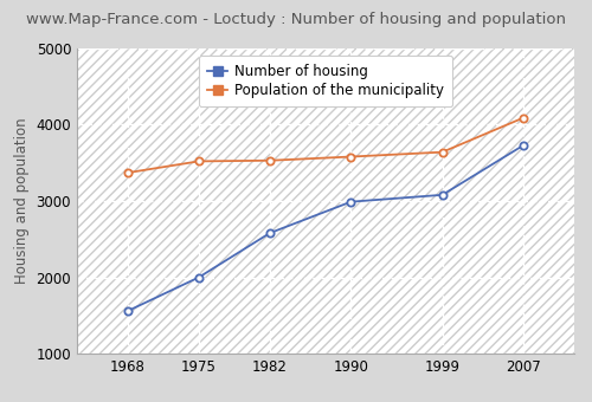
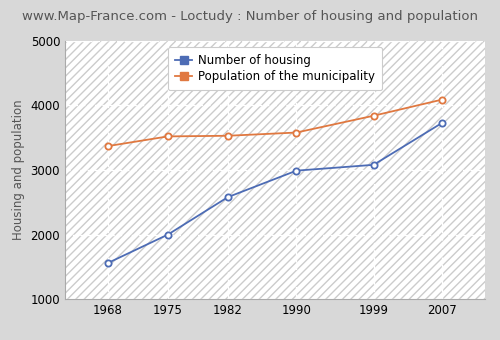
Population of the municipality/1999: 3640 -> 3840
